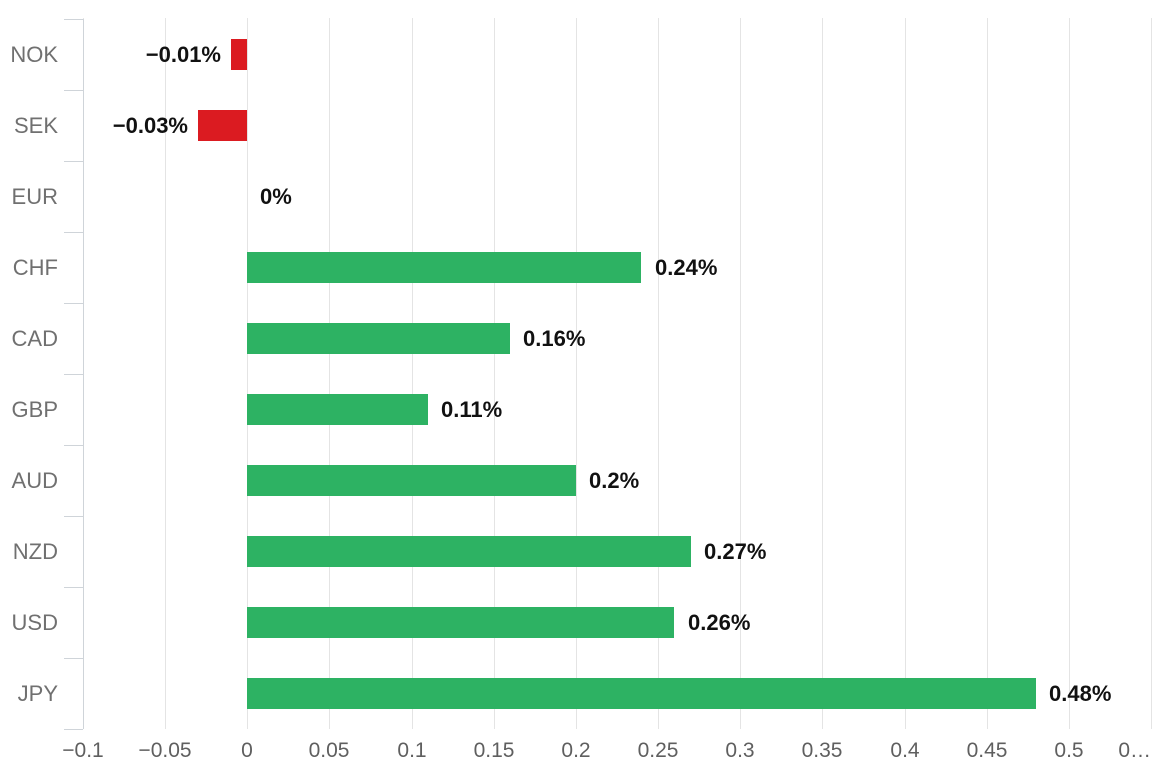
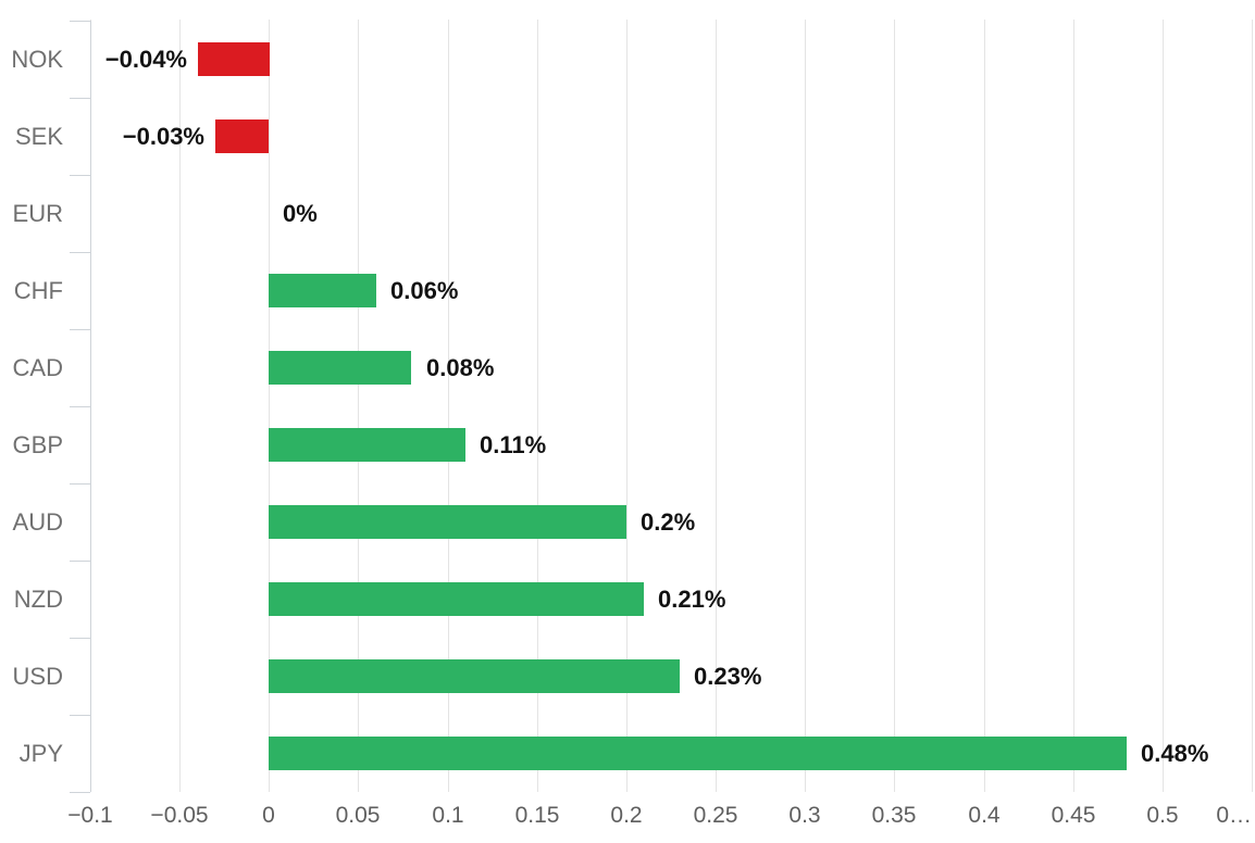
NOK: −0.01% -> −0.04%
CHF: 0.24% -> 0.06%
CAD: 0.16% -> 0.08%
NZD: 0.27% -> 0.21%
USD: 0.26% -> 0.23%
